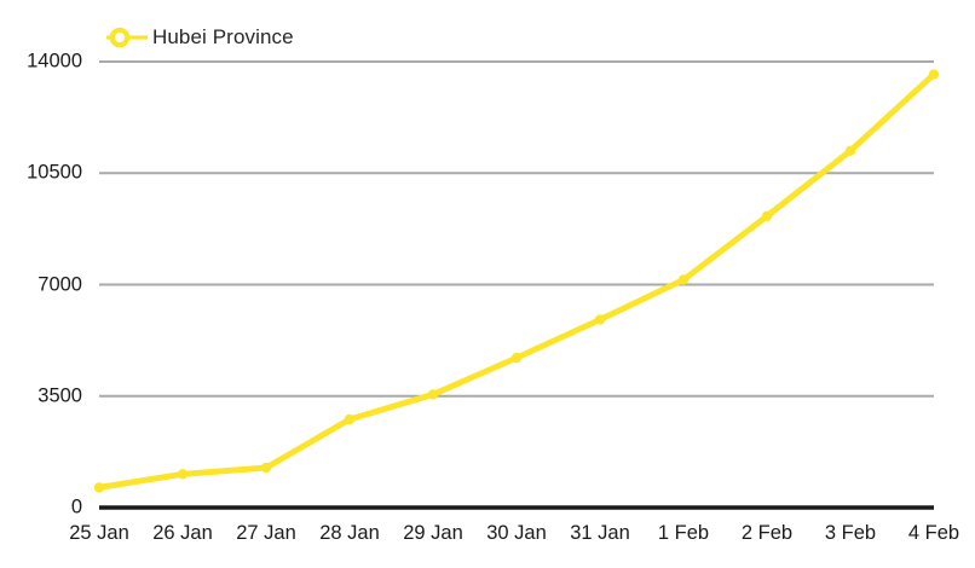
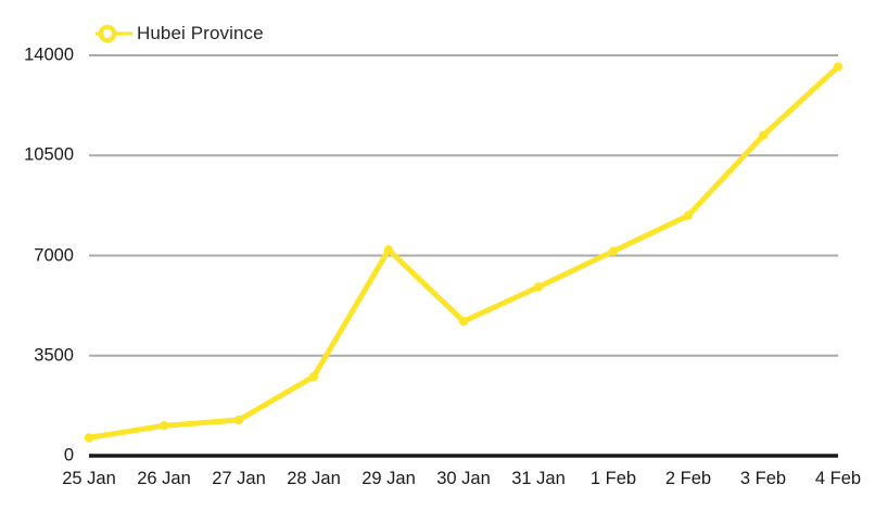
29 Jan: 3600 -> 7200
2 Feb: 9200 -> 8400
